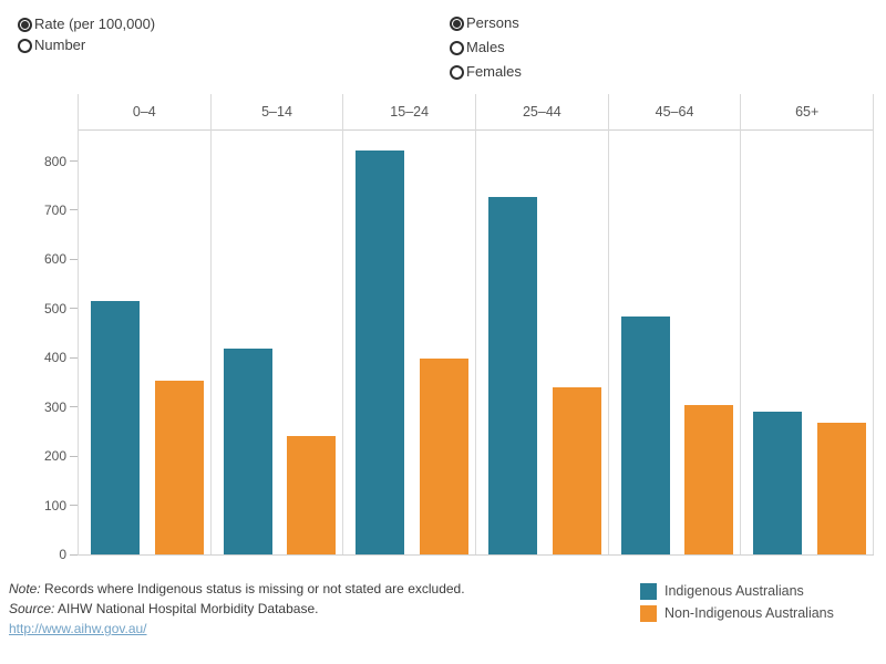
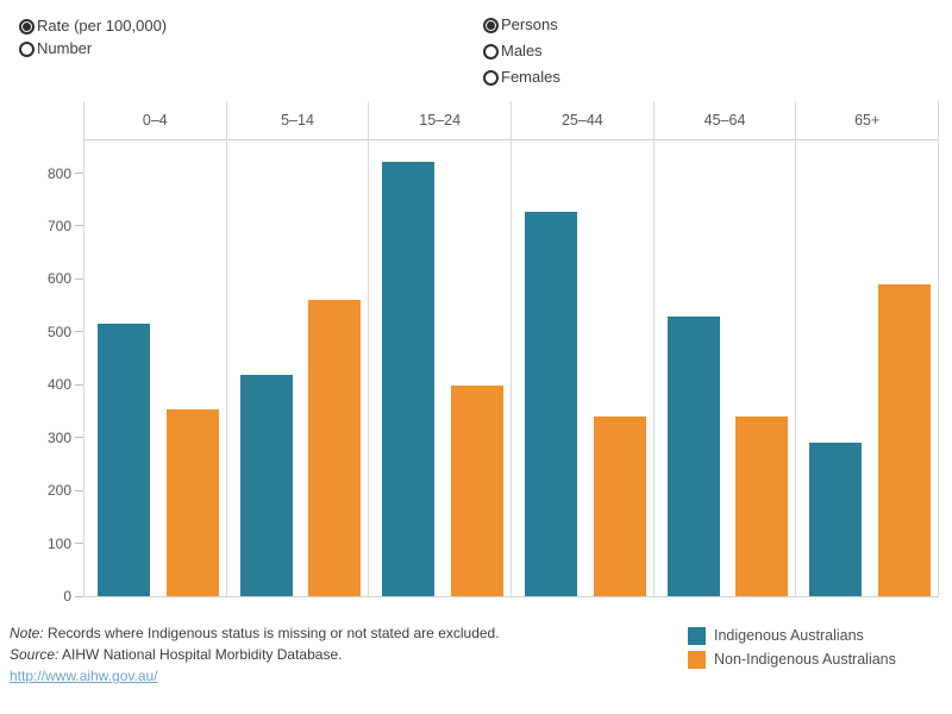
Non-Indigenous Australians/5–14: 240 -> 560
Indigenous Australians/45–64: 480 -> 530
Non-Indigenous Australians/45–64: 300 -> 340
Non-Indigenous Australians/65+: 270 -> 590
